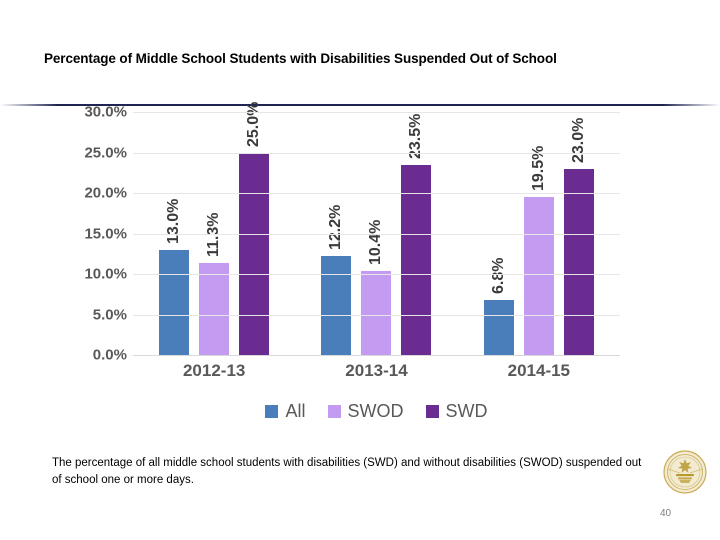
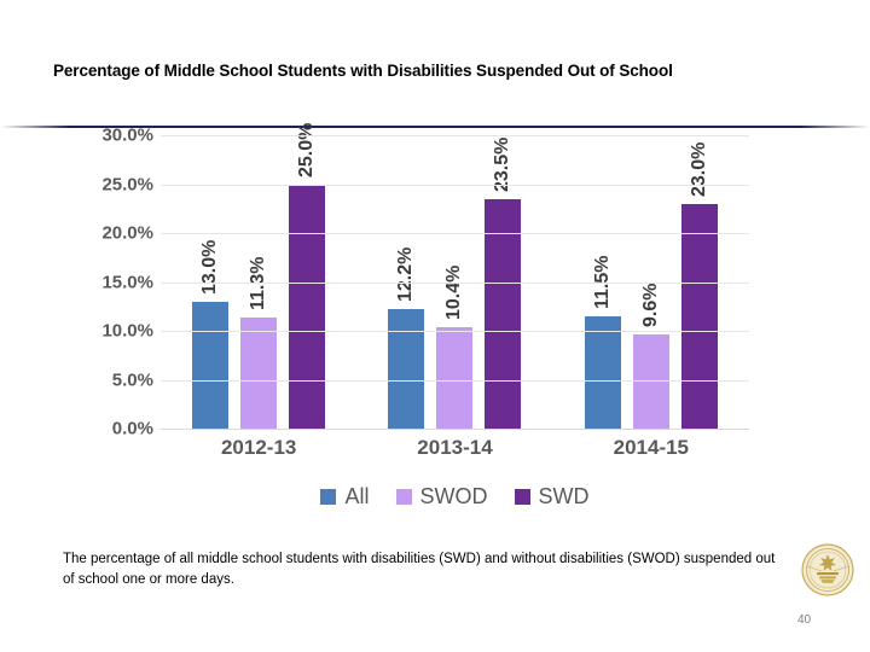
All/2014-15: 6.8% -> 11.5%
SWOD/2014-15: 19.5% -> 9.6%
